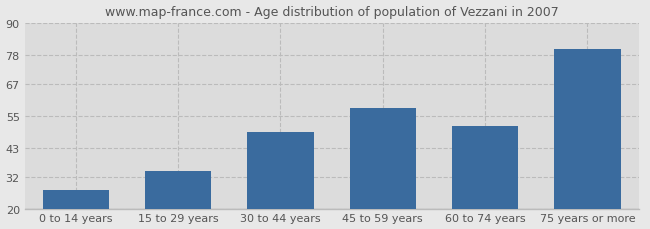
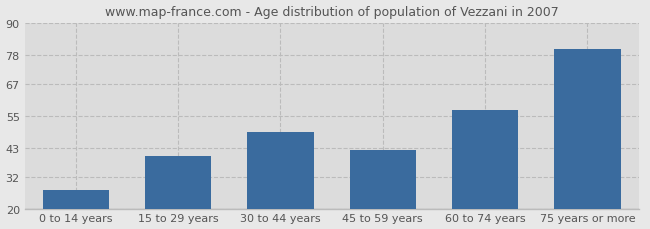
15 to 29 years: 34 -> 40
45 to 59 years: 58 -> 42
60 to 74 years: 51 -> 57
